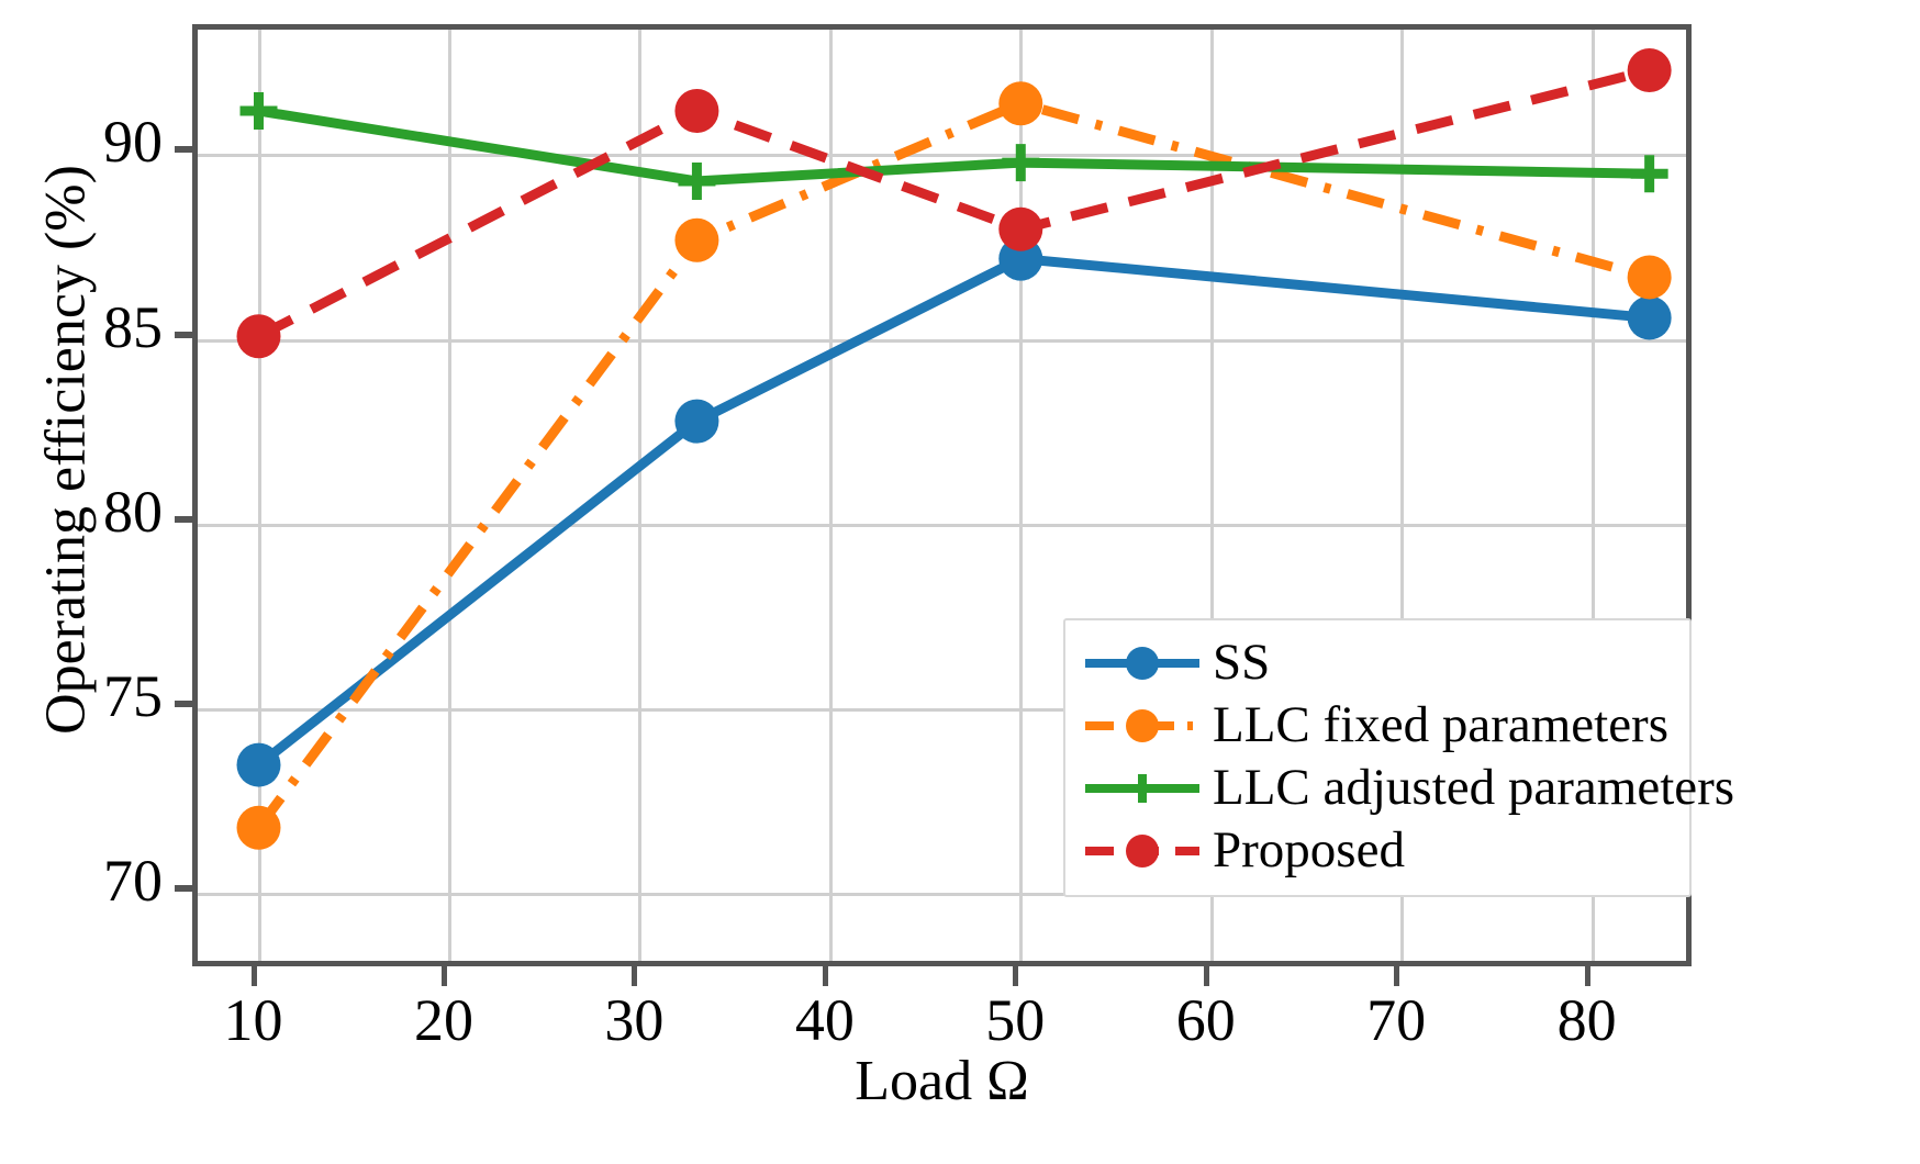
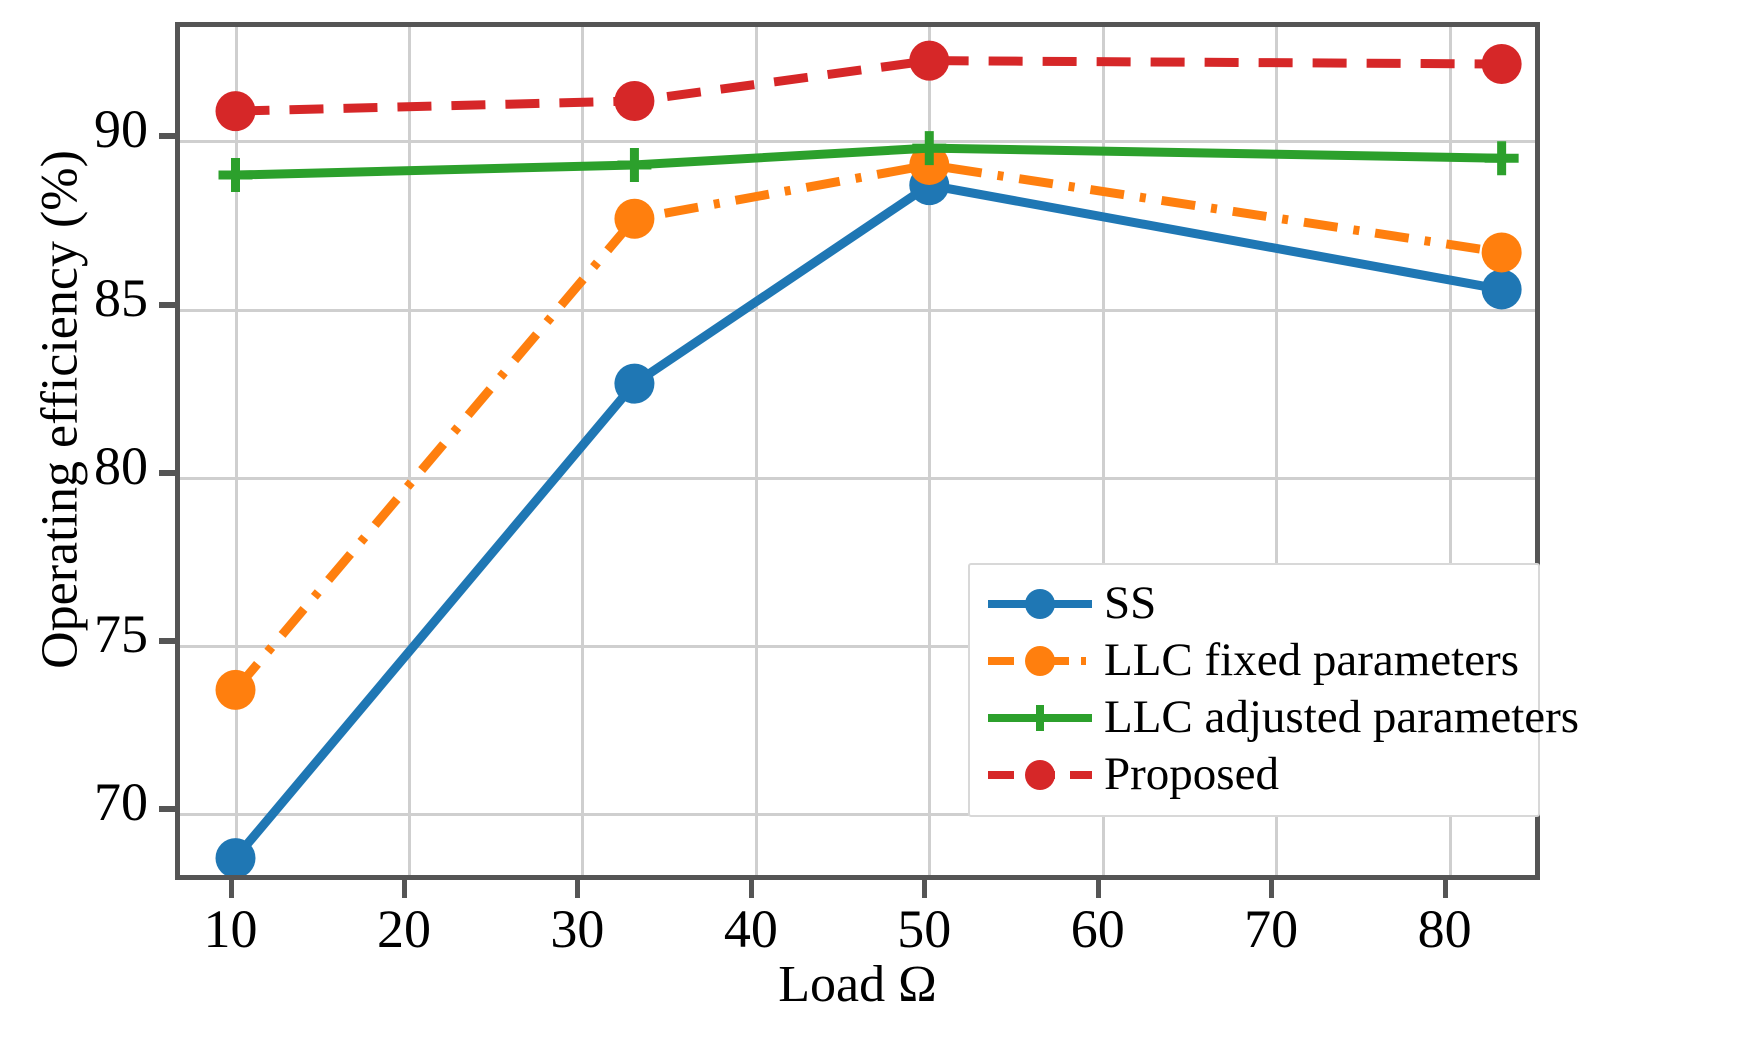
SS/10: 73.5 -> 68.7
LLC fixed parameters/10: 71.8 -> 73.7
LLC adjusted parameters/10: 91.2 -> 89.0
Proposed/10: 85.1 -> 90.9
SS/50: 87.2 -> 88.7
LLC fixed parameters/50: 91.4 -> 89.3
Proposed/50: 88.0 -> 92.4
